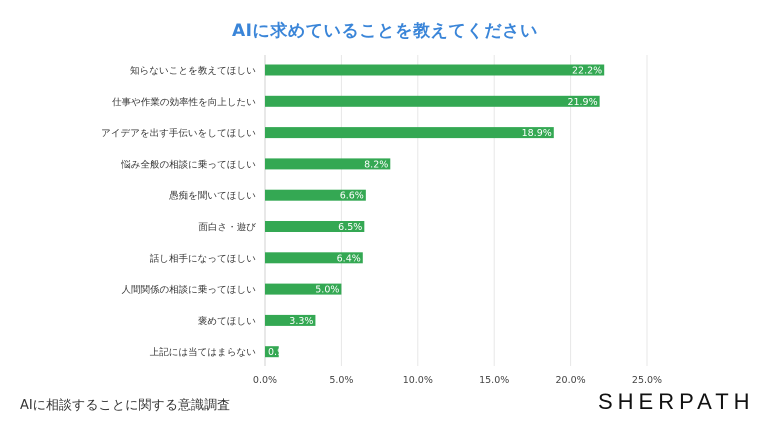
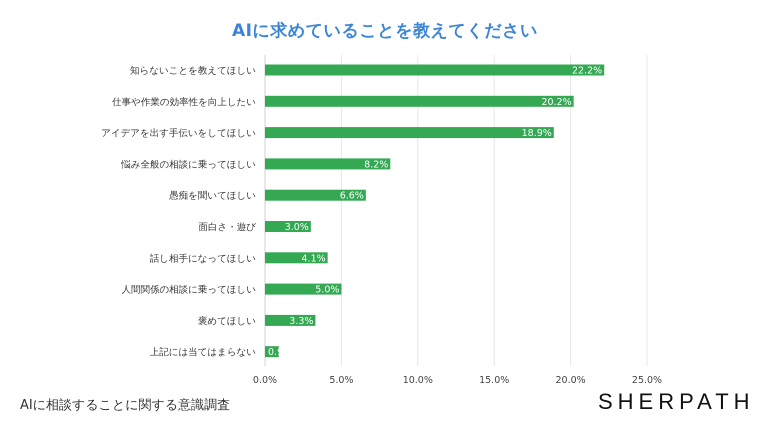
仕事や作業の効率性を向上したい: 21.9% -> 20.2%
面白さ・遊び: 6.5% -> 3.0%
話し相手になってほしい: 6.4% -> 4.1%
